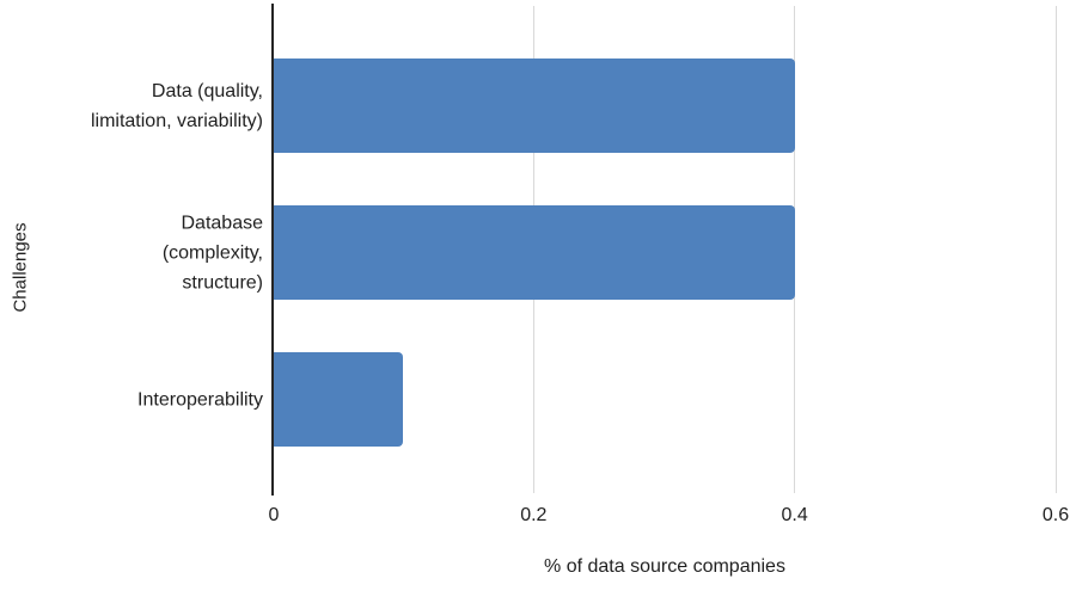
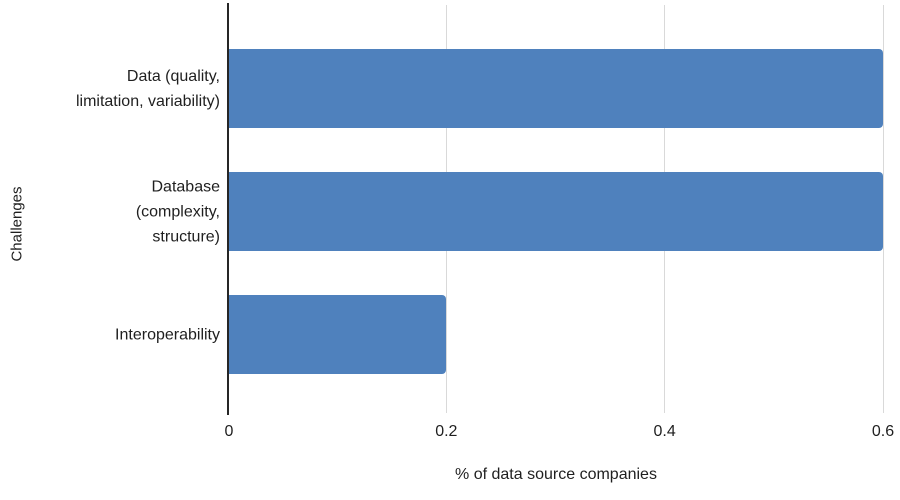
Data (quality, limitation, variability): 0.4 -> 0.6
Database (complexity, structure): 0.4 -> 0.6
Interoperability: 0.1 -> 0.2
